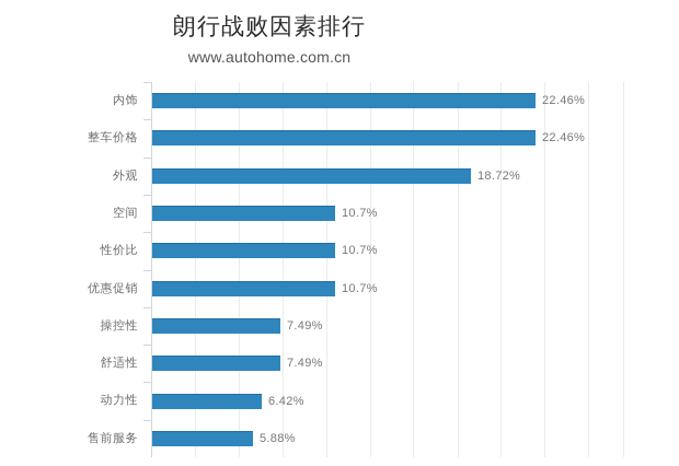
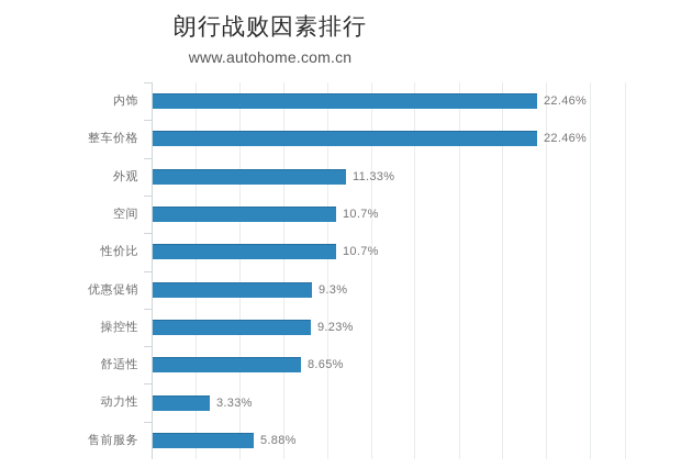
外观: 18.72% -> 11.33%
优惠促销: 10.7% -> 9.3%
操控性: 7.49% -> 9.23%
舒适性: 7.49% -> 8.65%
动力性: 6.42% -> 3.33%
